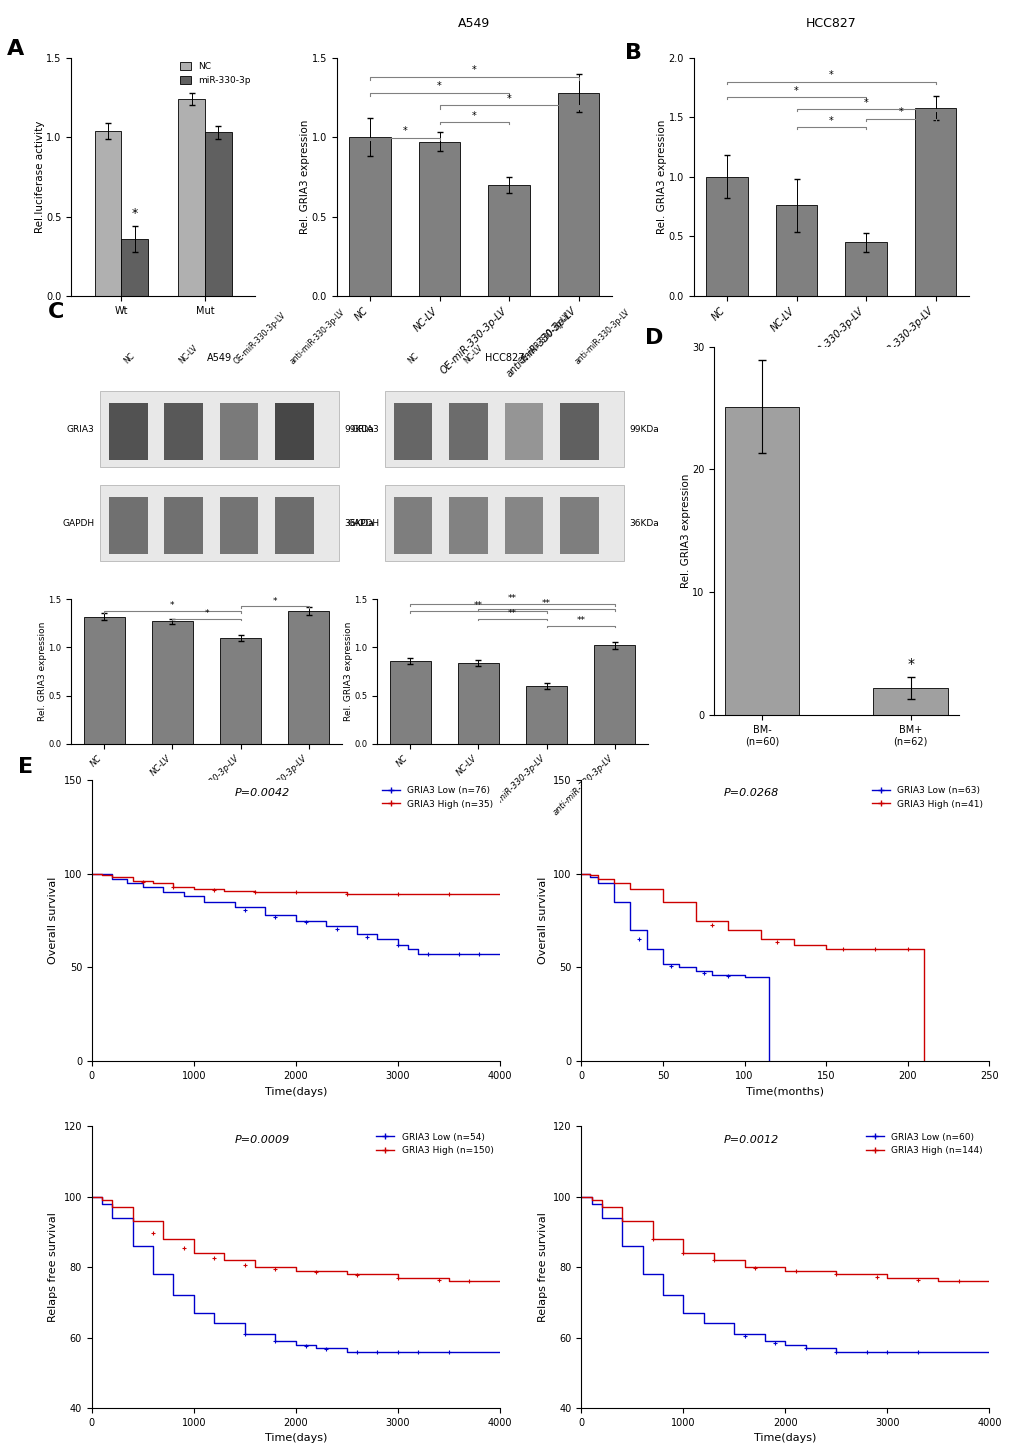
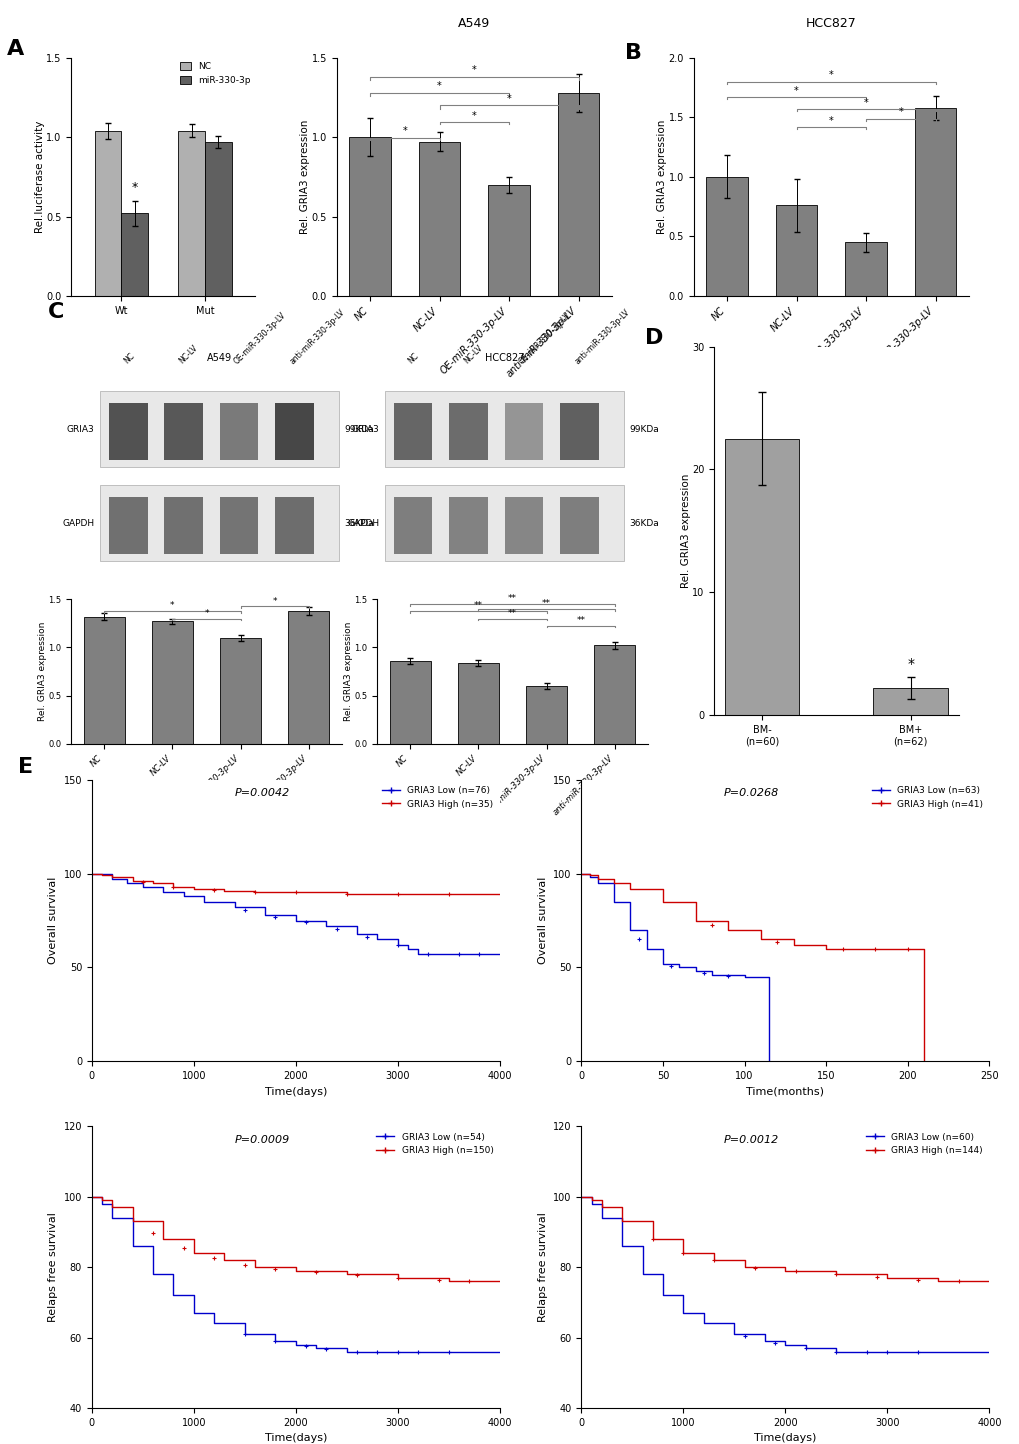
miR-330-3p/Wt: 0.36 -> 0.52
NC/Mut: 1.24 -> 1.04
miR-330-3p/Mut: 1.03 -> 0.97
BM- (n=60): 25.1 -> 22.5
